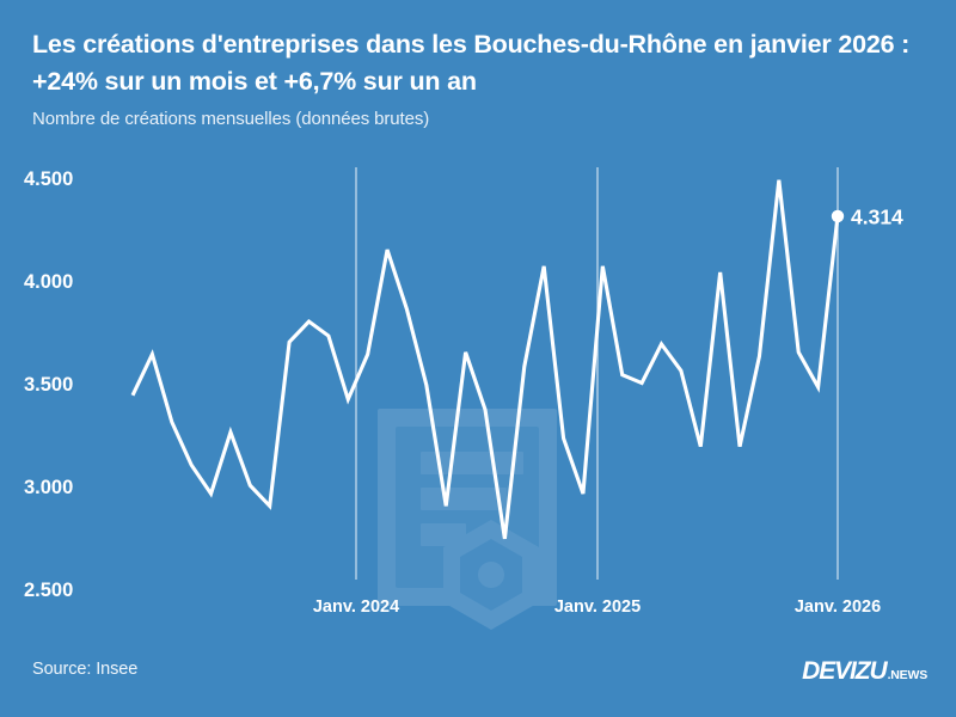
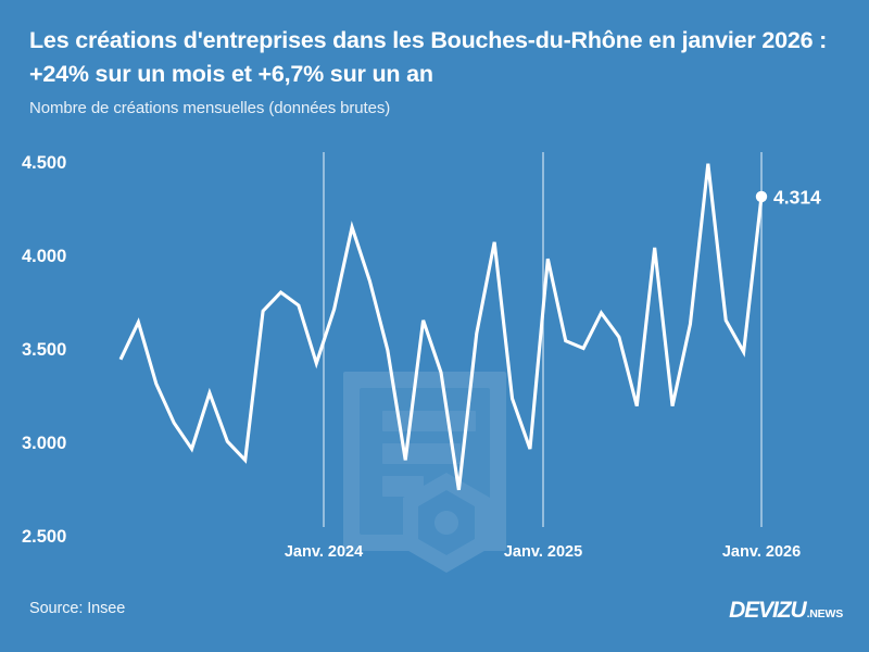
Janv. 2024: 3640 -> 3710
Janv. 2025: 4070 -> 3980
